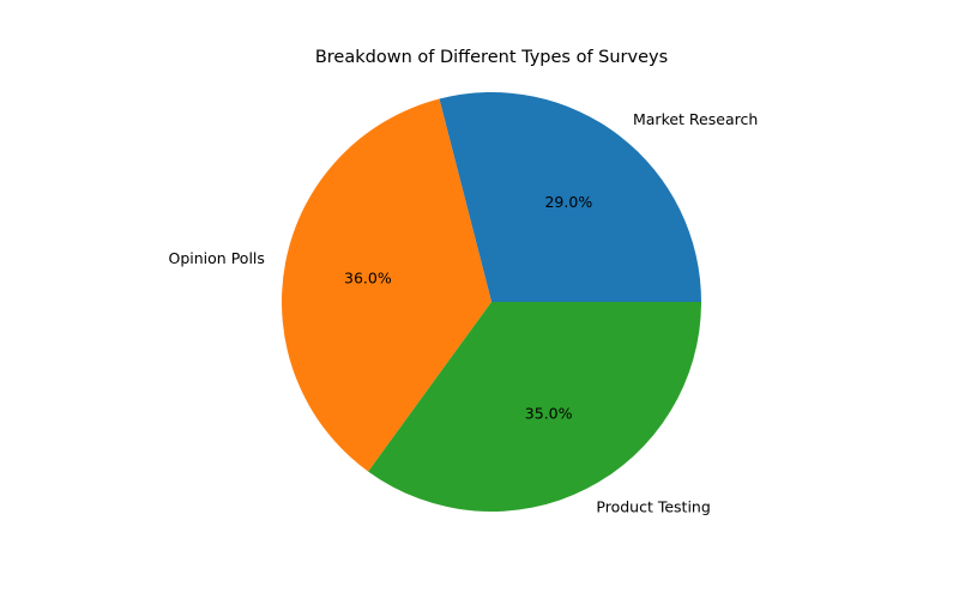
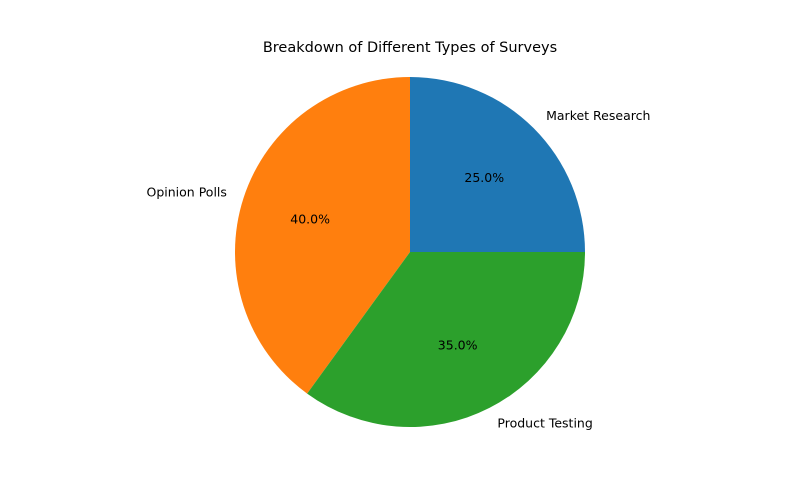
Market Research: 29.0% -> 25.0%
Opinion Polls: 36.0% -> 40.0%
